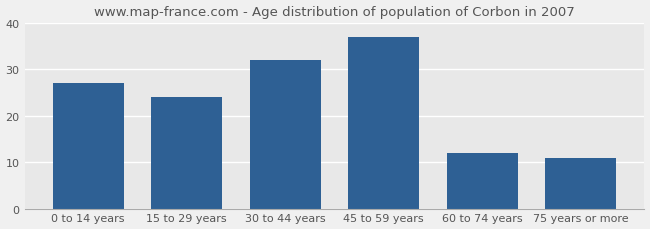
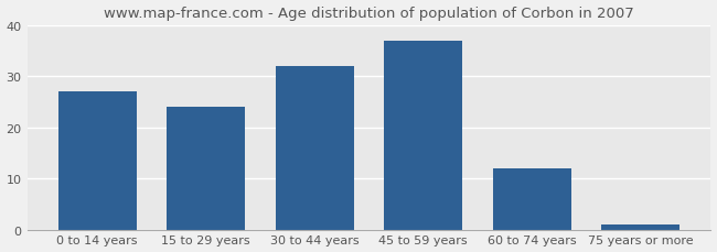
75 years or more: 11 -> 1
